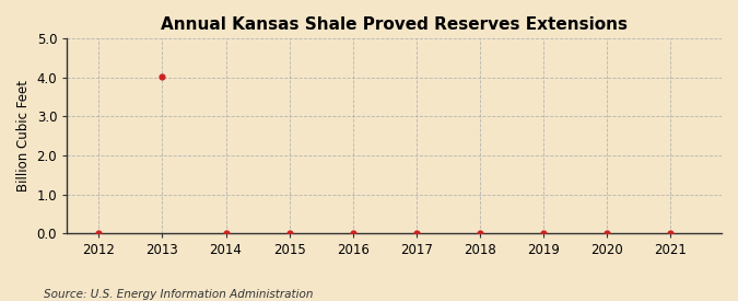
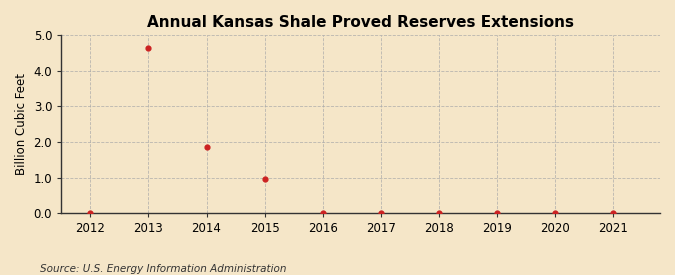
2013: 4.03 -> 4.65
2014: 0.01 -> 1.85
2015: 0.01 -> 0.95
